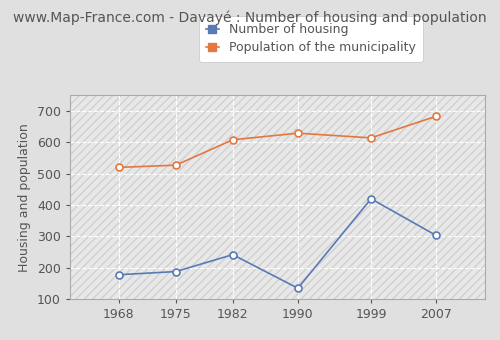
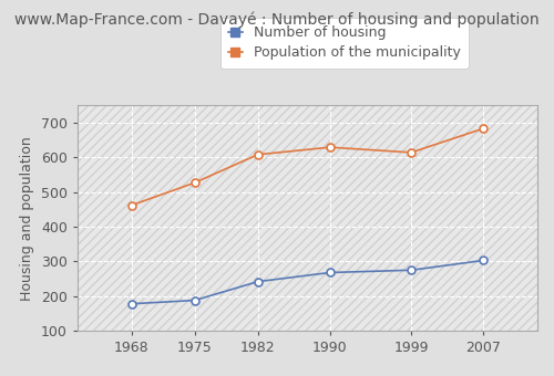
Population of the municipality/1968: 520 -> 462
Number of housing/1990: 135 -> 268
Number of housing/1999: 420 -> 275
